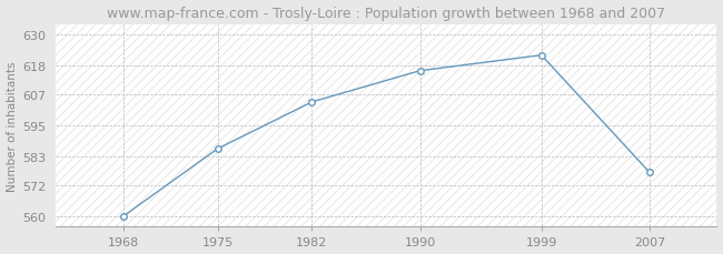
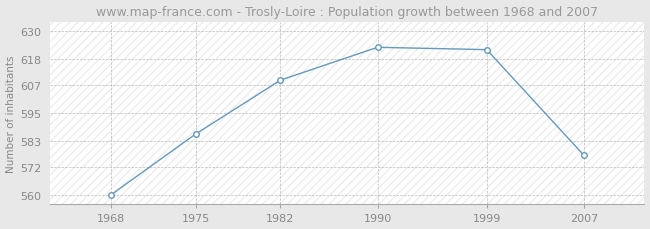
1982: 604 -> 609
1990: 616 -> 623
